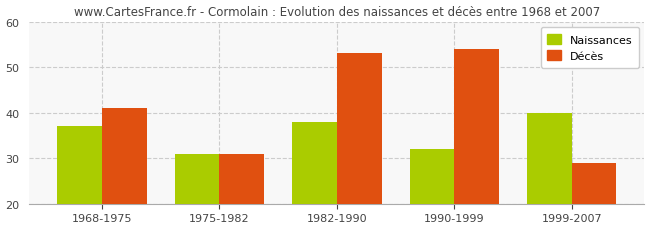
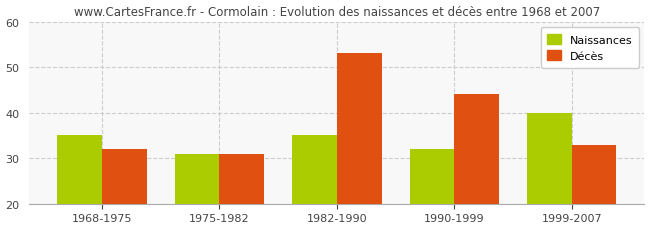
Naissances/1968-1975: 37 -> 35
Décès/1968-1975: 41 -> 32
Naissances/1982-1990: 38 -> 35
Décès/1990-1999: 54 -> 44
Décès/1999-2007: 29 -> 33
